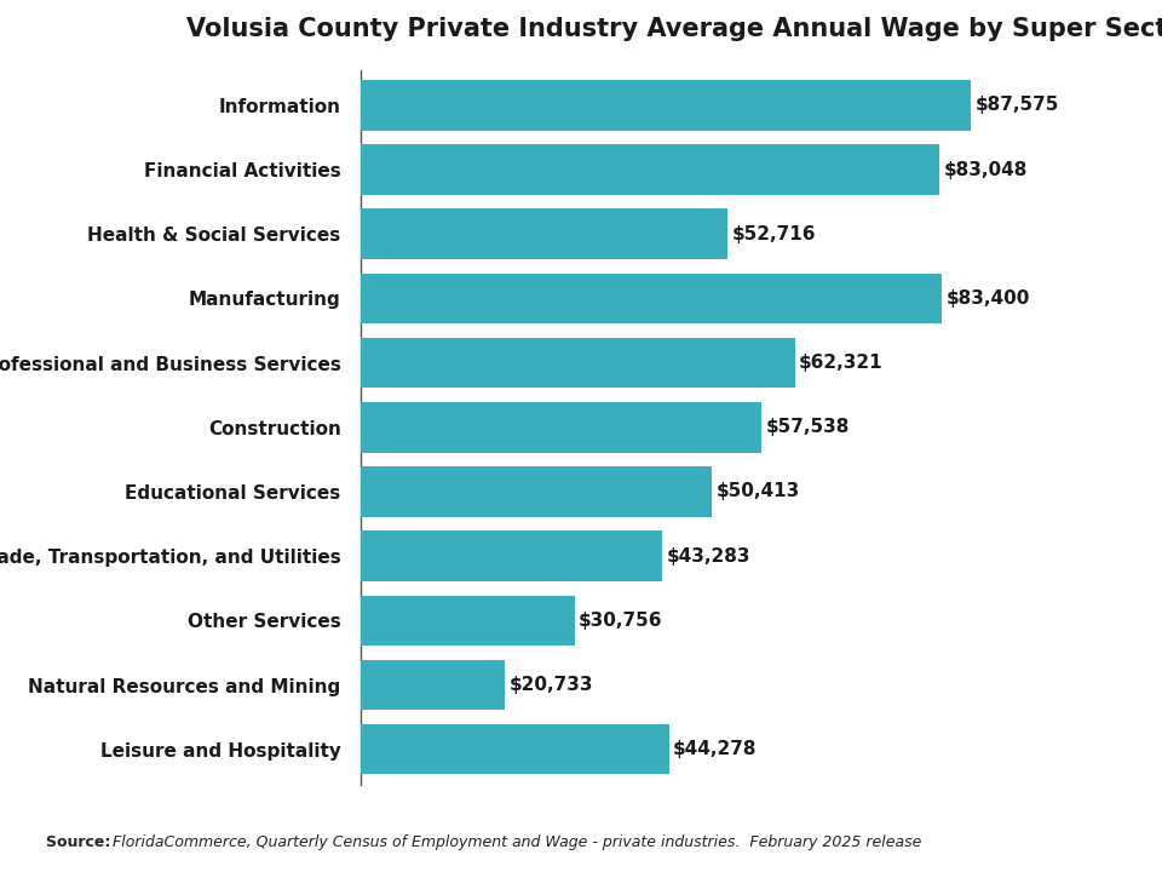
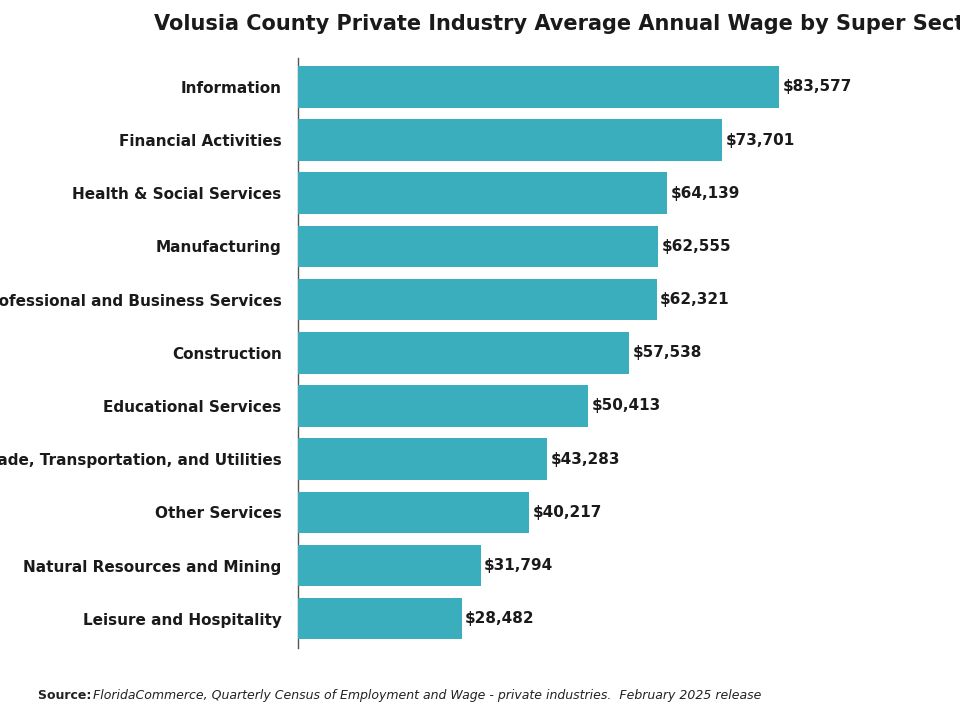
Information: $87,575 -> $83,577
Financial Activities: $83,048 -> $73,701
Health & Social Services: $52,716 -> $64,139
Manufacturing: $83,400 -> $62,555
Other Services: $30,756 -> $40,217
Natural Resources and Mining: $20,733 -> $31,794
Leisure and Hospitality: $44,278 -> $28,482
